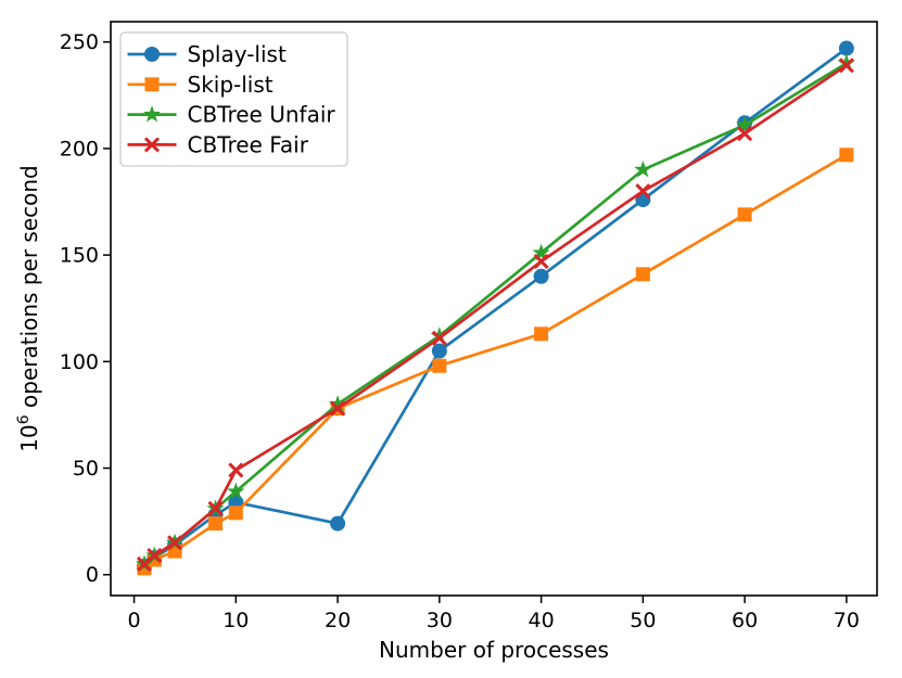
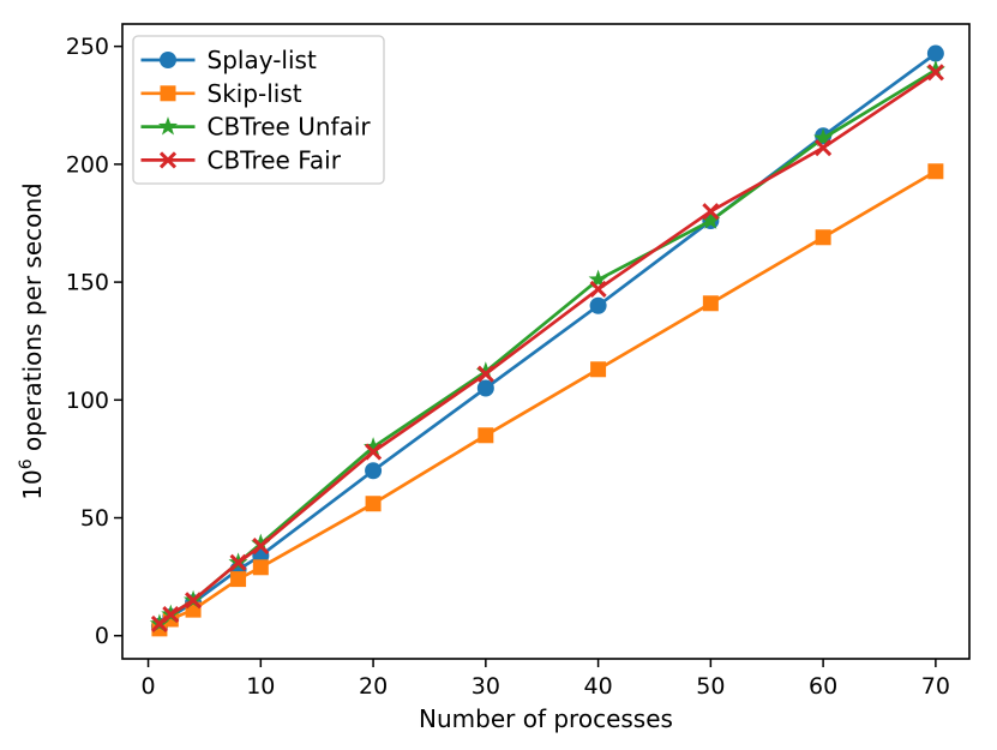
CBTree Fair/10: 49 -> 38
Splay-list/20: 24 -> 70
Skip-list/20: 78 -> 56
Skip-list/30: 98 -> 85
CBTree Unfair/50: 190 -> 176
